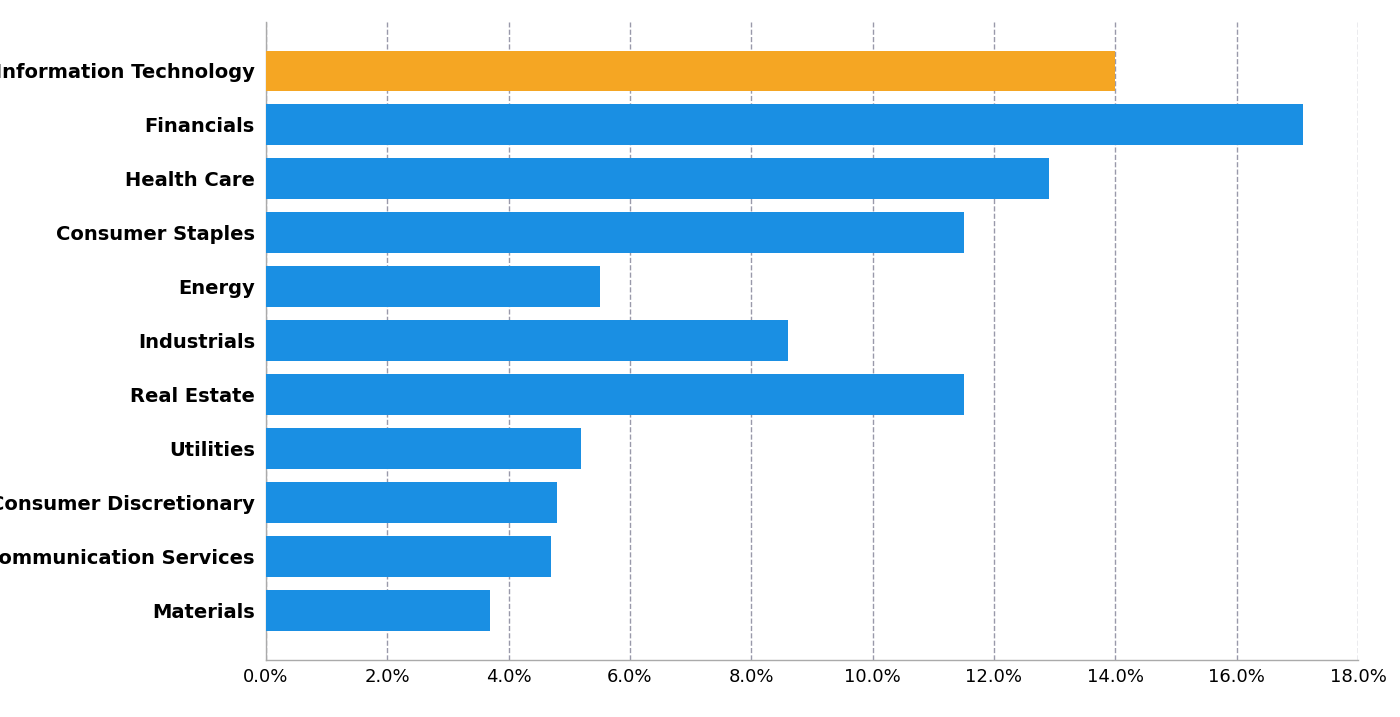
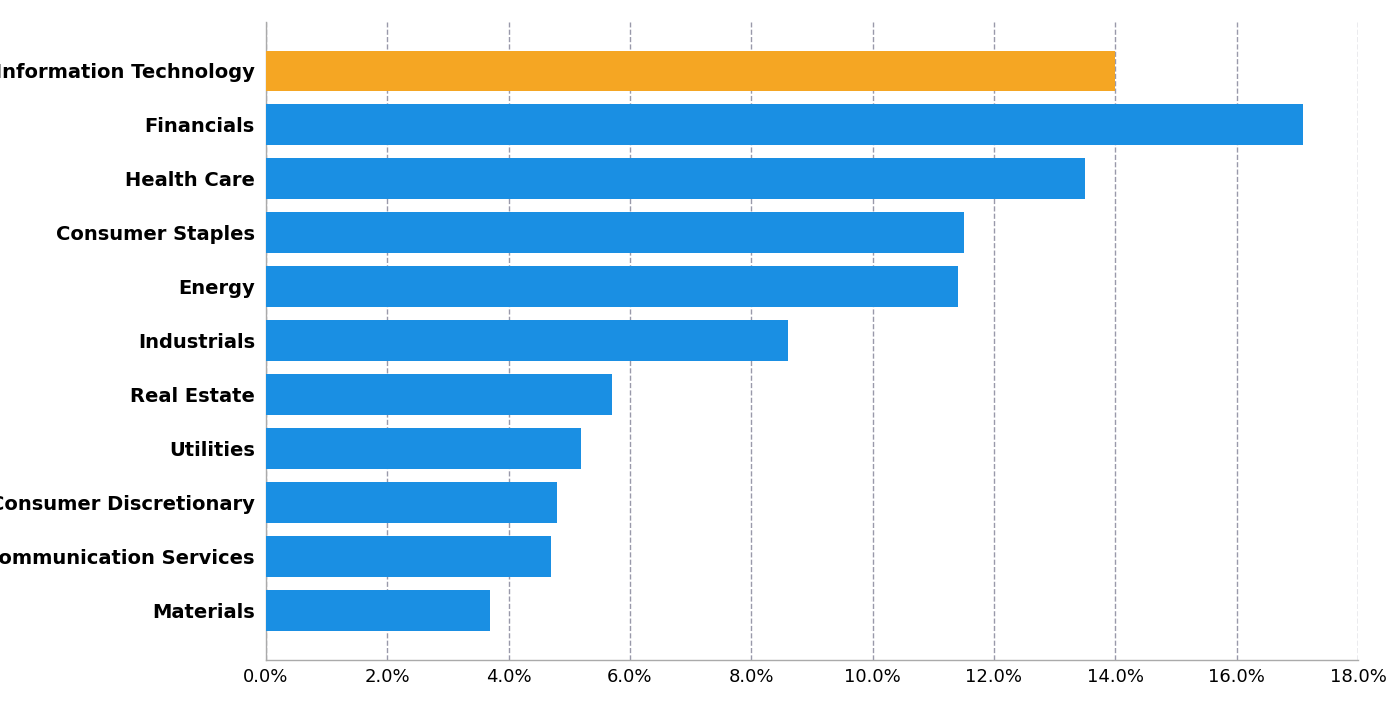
Health Care: 12.9% -> 13.5%
Energy: 5.5% -> 11.4%
Real Estate: 11.5% -> 5.7%
